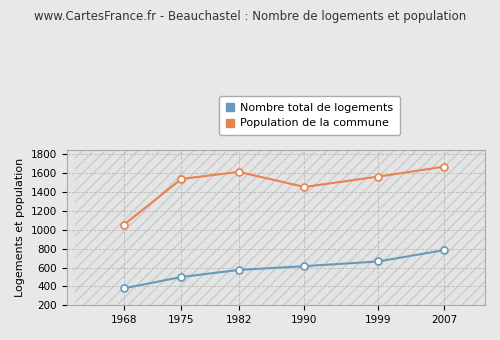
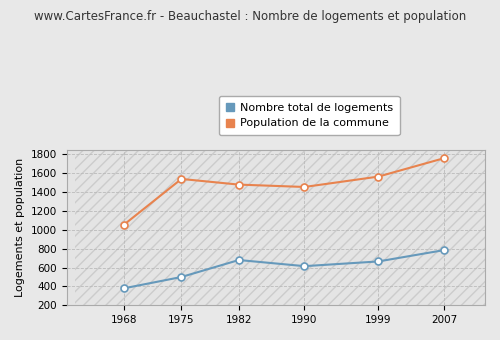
Nombre total de logements/1982: 580 -> 680
Population de la commune/1982: 1620 -> 1480
Population de la commune/2007: 1670 -> 1760
